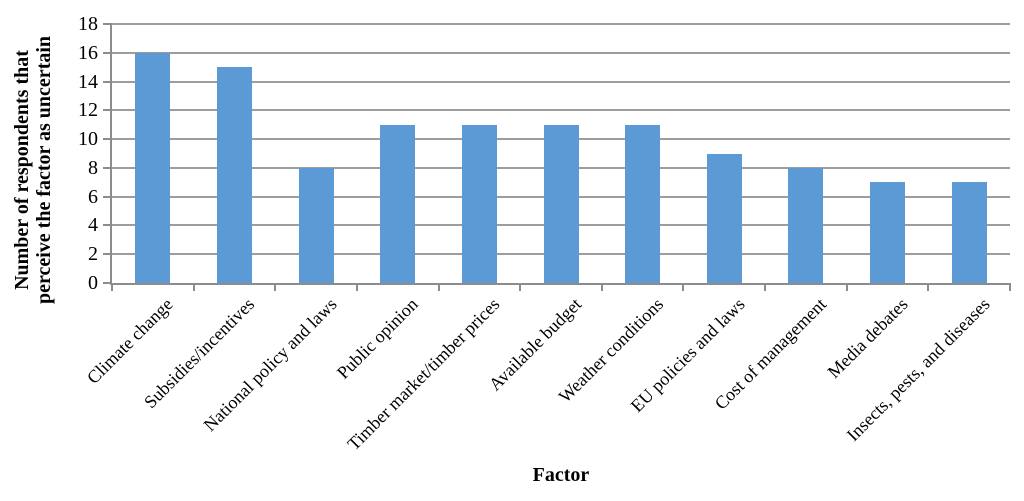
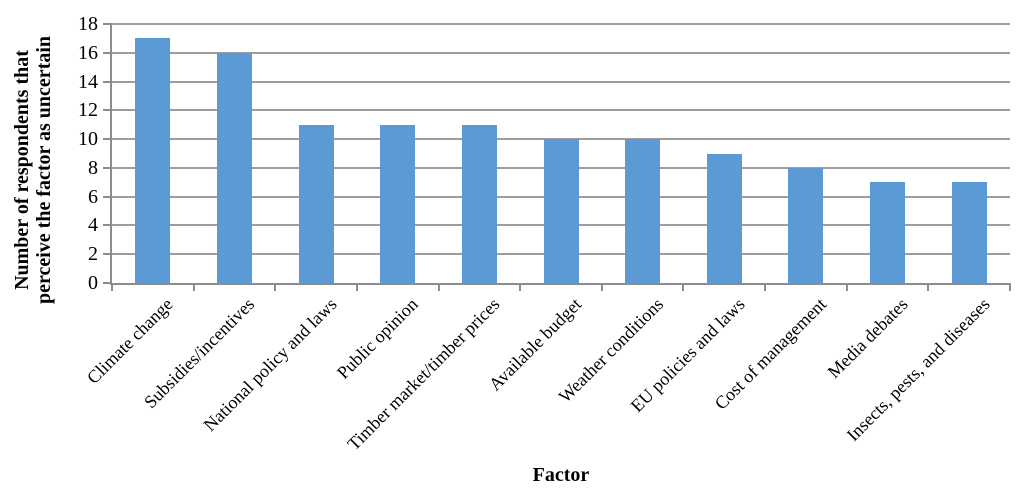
Climate change: 16 -> 17
Subsidies/incentives: 15 -> 16
National policy and laws: 8 -> 11
Available budget: 11 -> 10
Weather conditions: 11 -> 10
